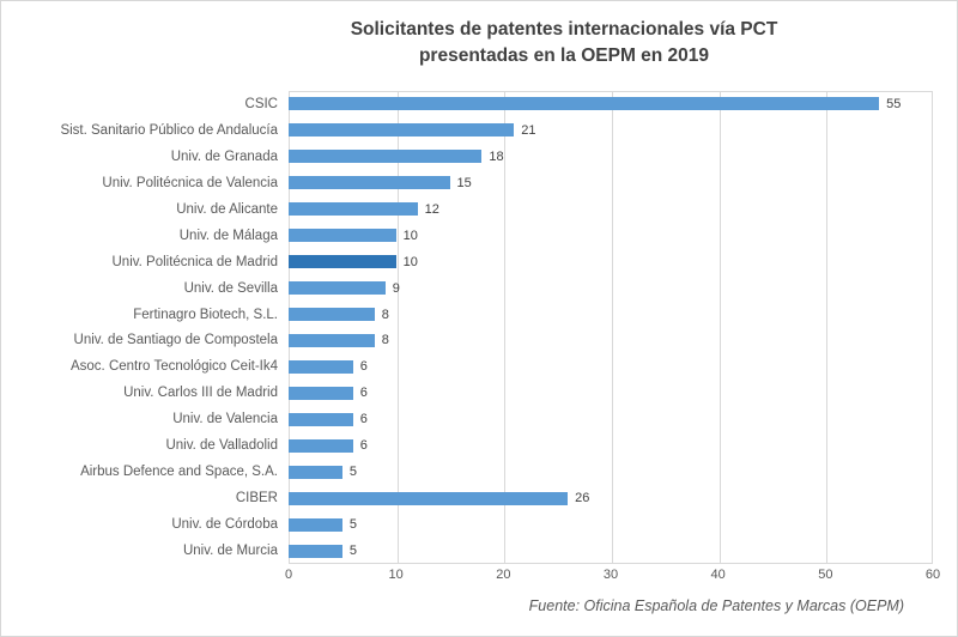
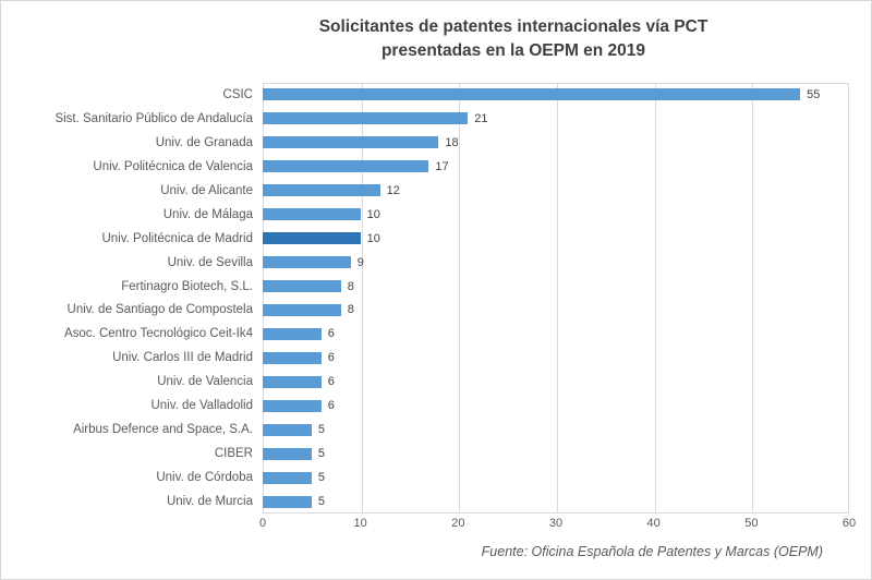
Univ. Politécnica de Valencia: 15 -> 17
CIBER: 26 -> 5
